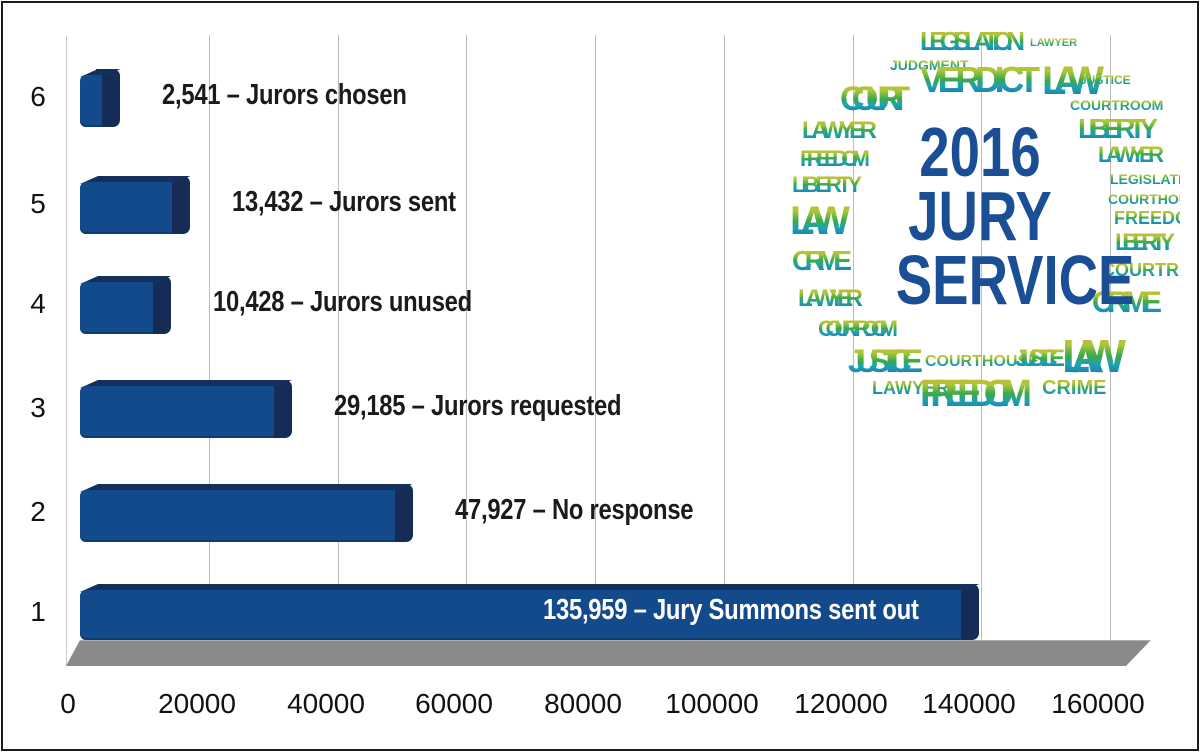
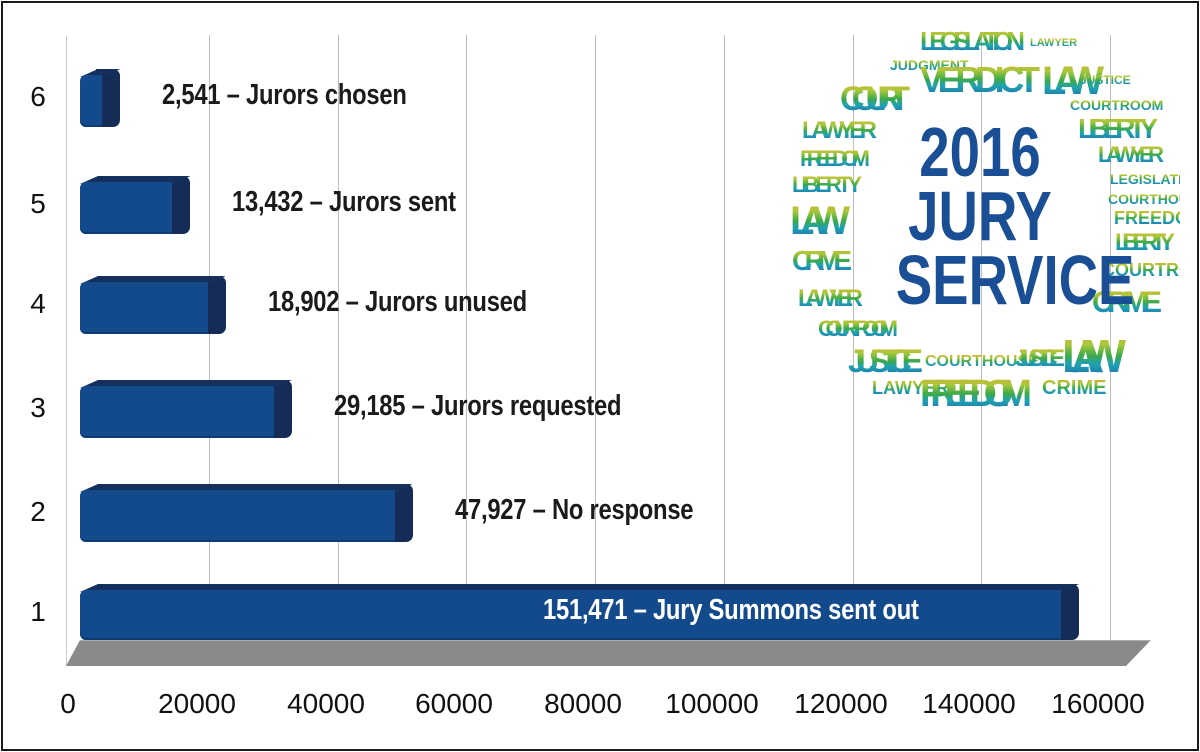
1: 135,959 -> 151,471
4: 10,428 -> 18,902
